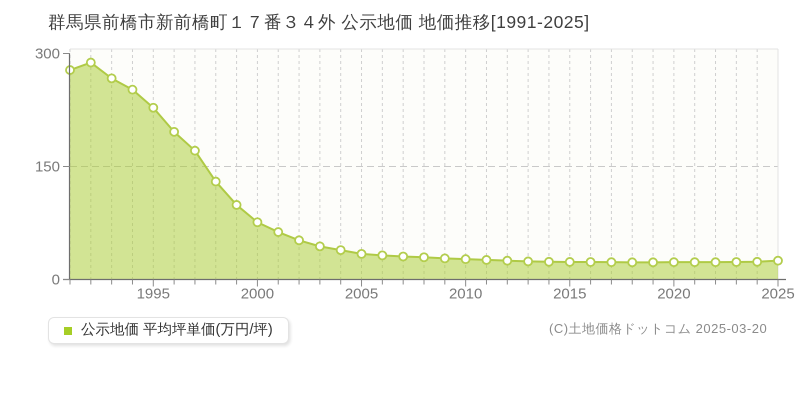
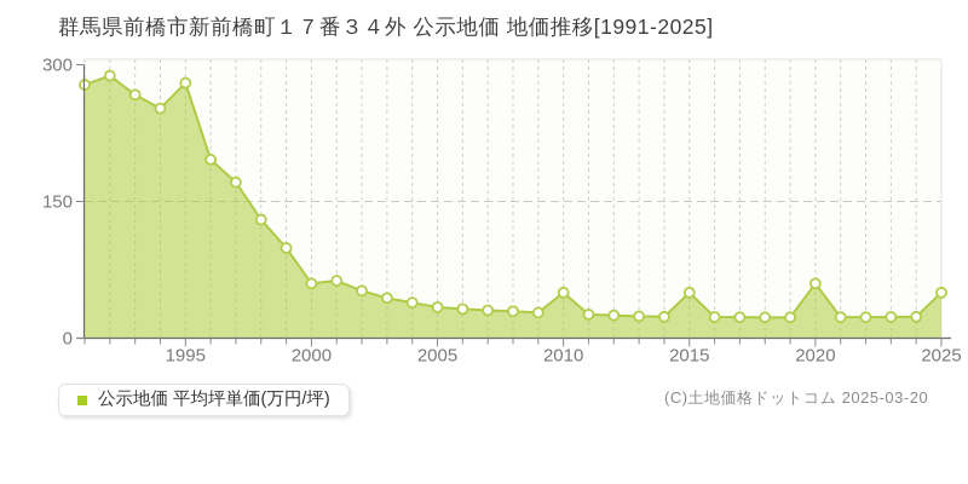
1995: 230 -> 280
2000: 80 -> 60
2010: 30 -> 50
2015: 20 -> 50
2020: 20 -> 60
2025: 20 -> 50
